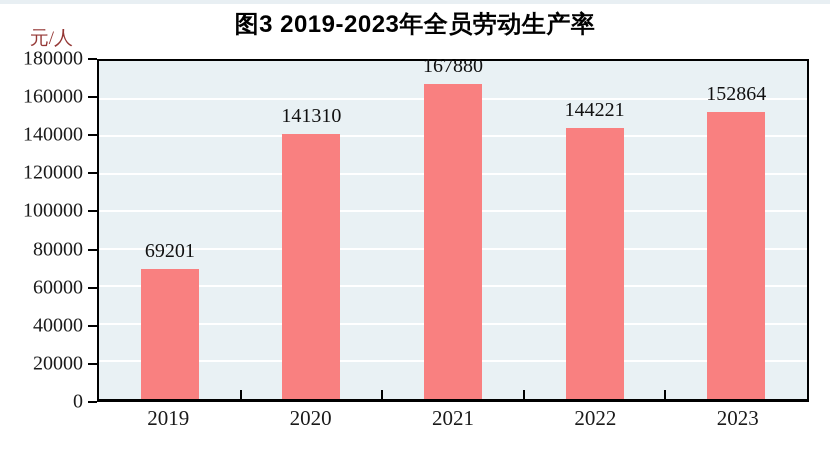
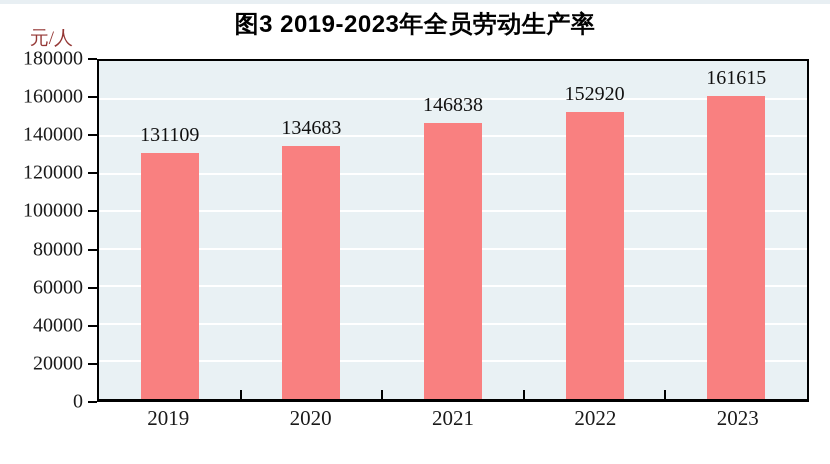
2019: 69201 -> 131109
2020: 141310 -> 134683
2021: 167880 -> 146838
2022: 144221 -> 152920
2023: 152864 -> 161615
